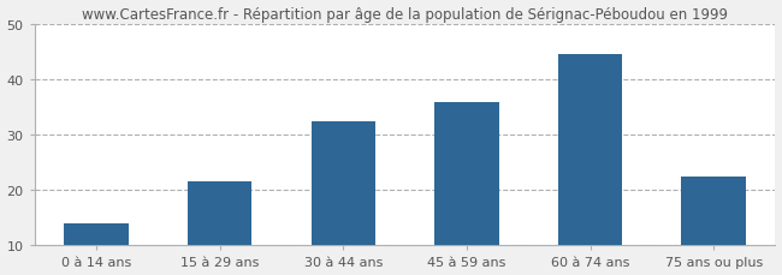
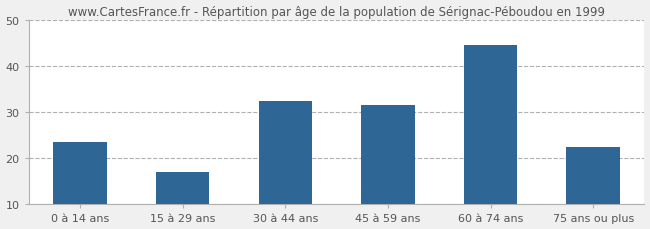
0 à 14 ans: 14.0 -> 23.5
15 à 29 ans: 21.5 -> 17.0
45 à 59 ans: 36.0 -> 31.5
